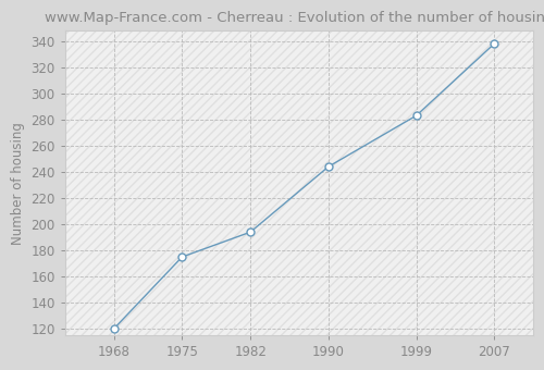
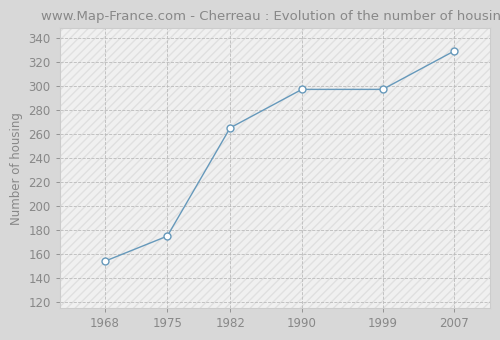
1968: 120 -> 154
1982: 194 -> 265
1990: 244 -> 297
1999: 283 -> 297
2007: 338 -> 329
